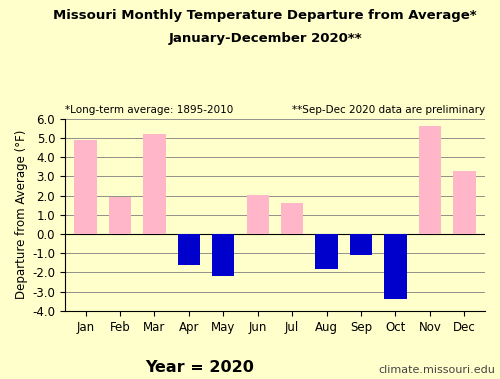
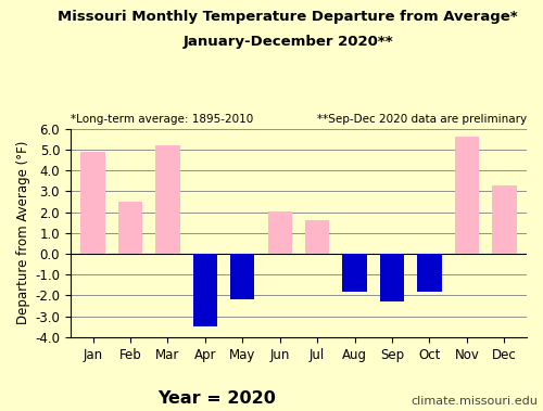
Feb: 1.9 -> 2.5
Apr: -1.6 -> -3.5
Sep: -1.1 -> -2.3
Oct: -3.4 -> -1.8
